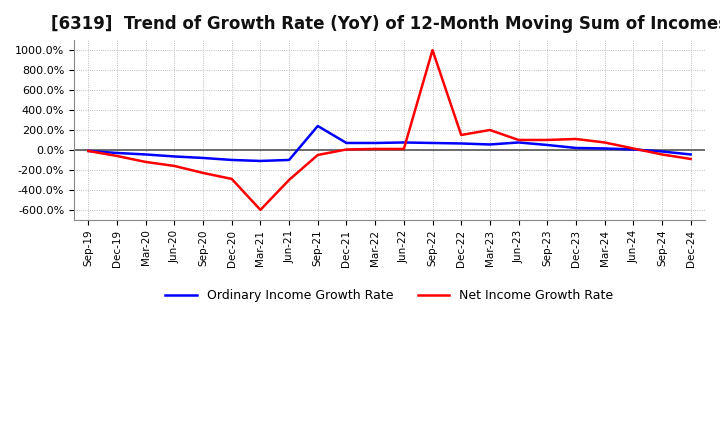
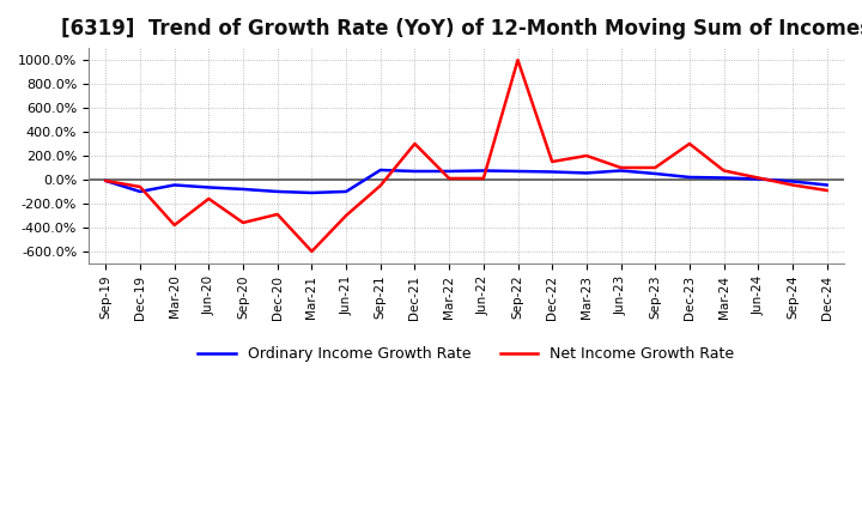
Ordinary Income Growth Rate/Dec-19: -30% -> -100%
Net Income Growth Rate/Mar-20: -120% -> -380%
Net Income Growth Rate/Sep-20: -230% -> -360%
Ordinary Income Growth Rate/Sep-21: 240% -> 80%
Net Income Growth Rate/Dec-21: 0% -> 300%
Net Income Growth Rate/Dec-23: 110% -> 300%
